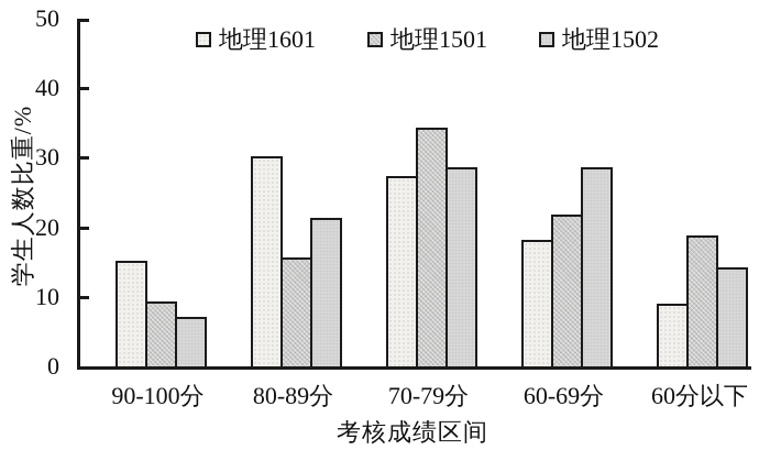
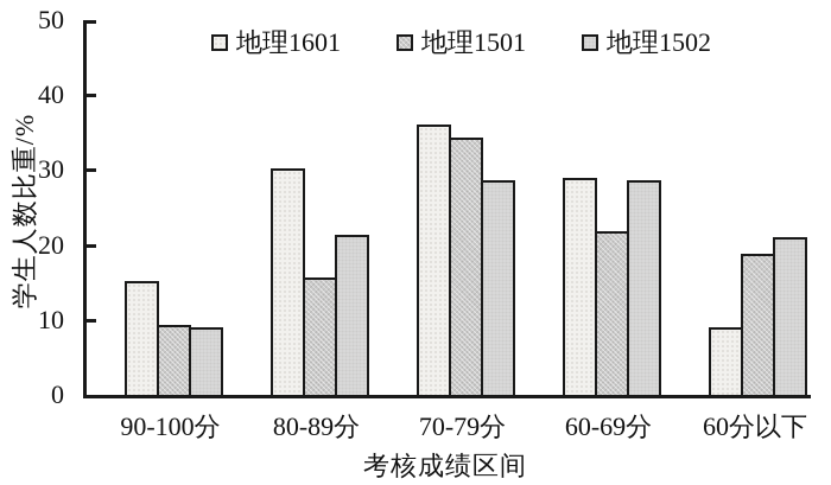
地理1502/90-100分: 7 -> 9
地理1601/70-79分: 27 -> 36
地理1601/60-69分: 18 -> 29
地理1502/60分以下: 14 -> 21
